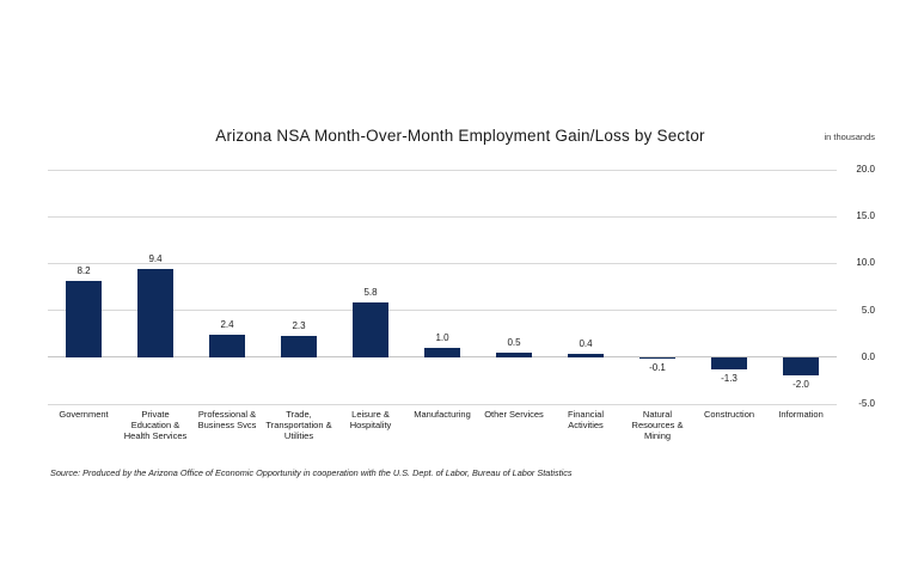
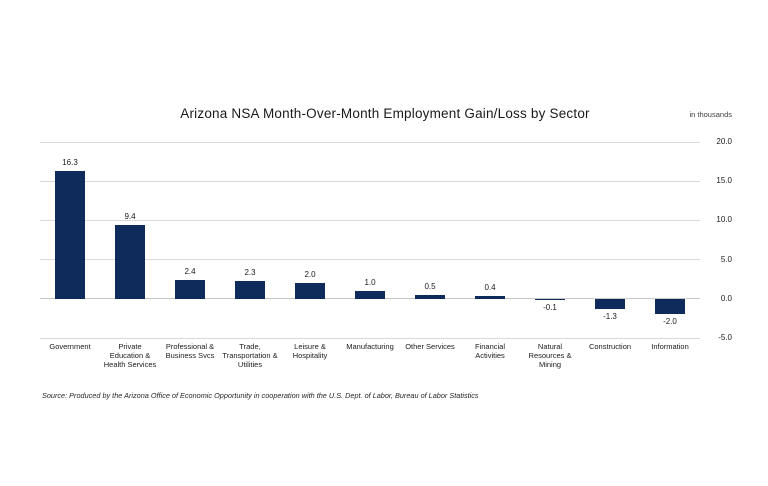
Government: 8.2 -> 16.3
Leisure & Hospitality: 5.8 -> 2.0
